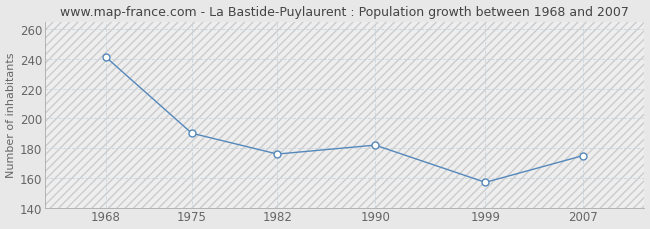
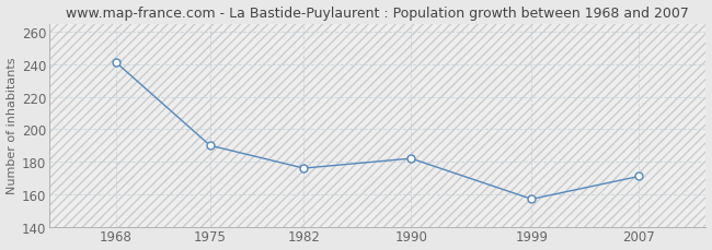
2007: 175 -> 171
